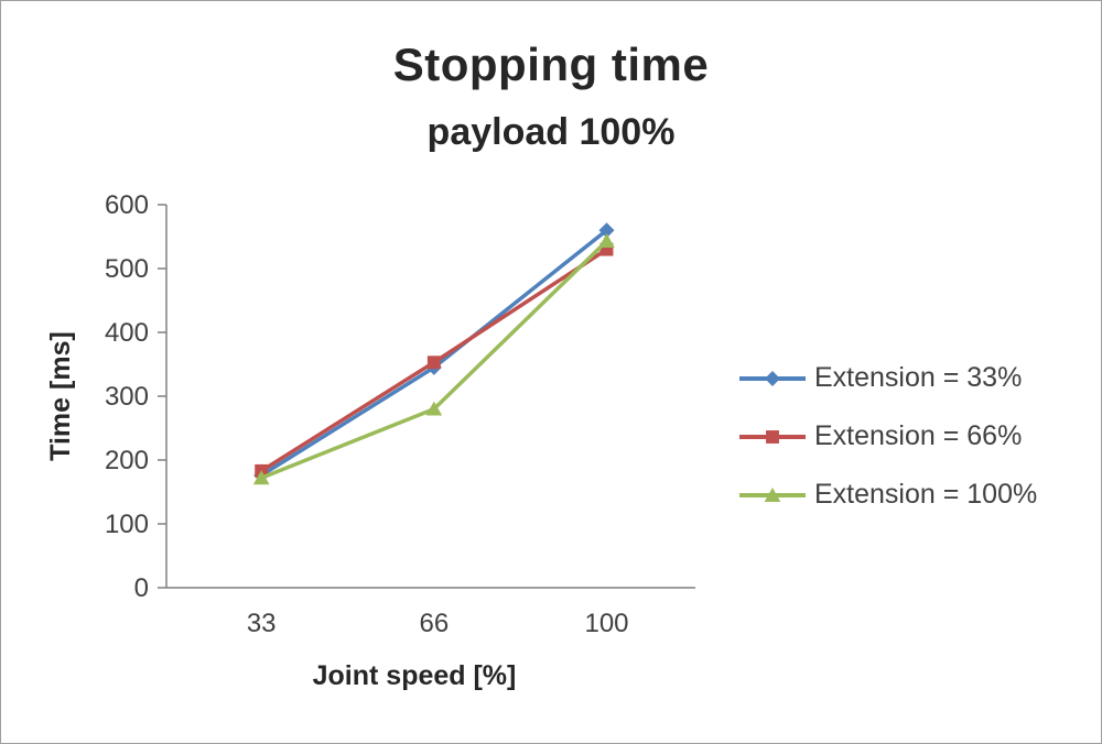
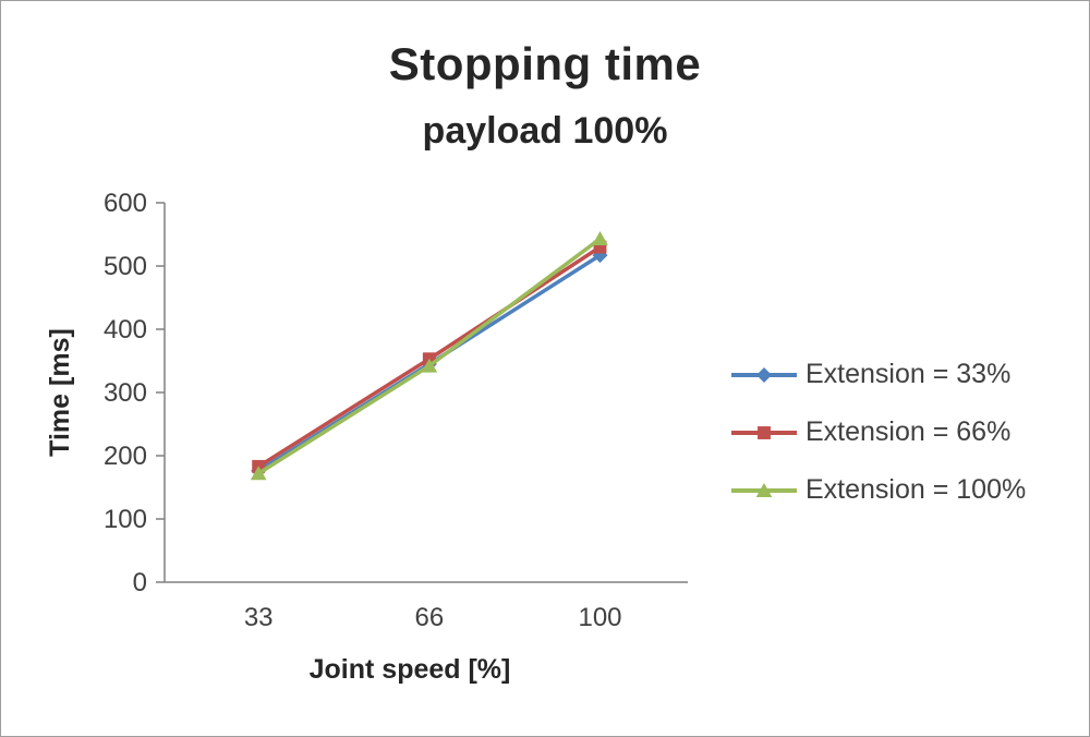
Extension = 100%/66: 280 -> 340
Extension = 33%/100: 560 -> 520
